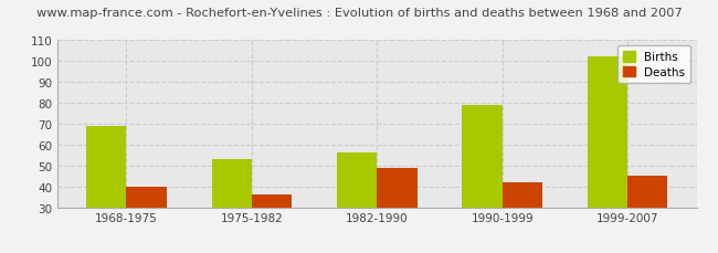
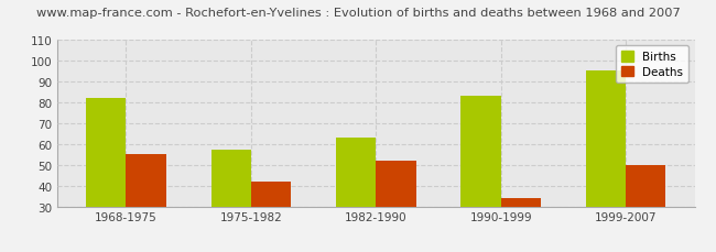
Births/1968-1975: 69 -> 82
Deaths/1968-1975: 40 -> 55
Births/1975-1982: 53 -> 57
Deaths/1975-1982: 36 -> 42
Births/1982-1990: 56 -> 63
Deaths/1982-1990: 49 -> 52
Births/1990-1999: 79 -> 83
Deaths/1990-1999: 42 -> 34
Births/1999-2007: 102 -> 95
Deaths/1999-2007: 45 -> 50
